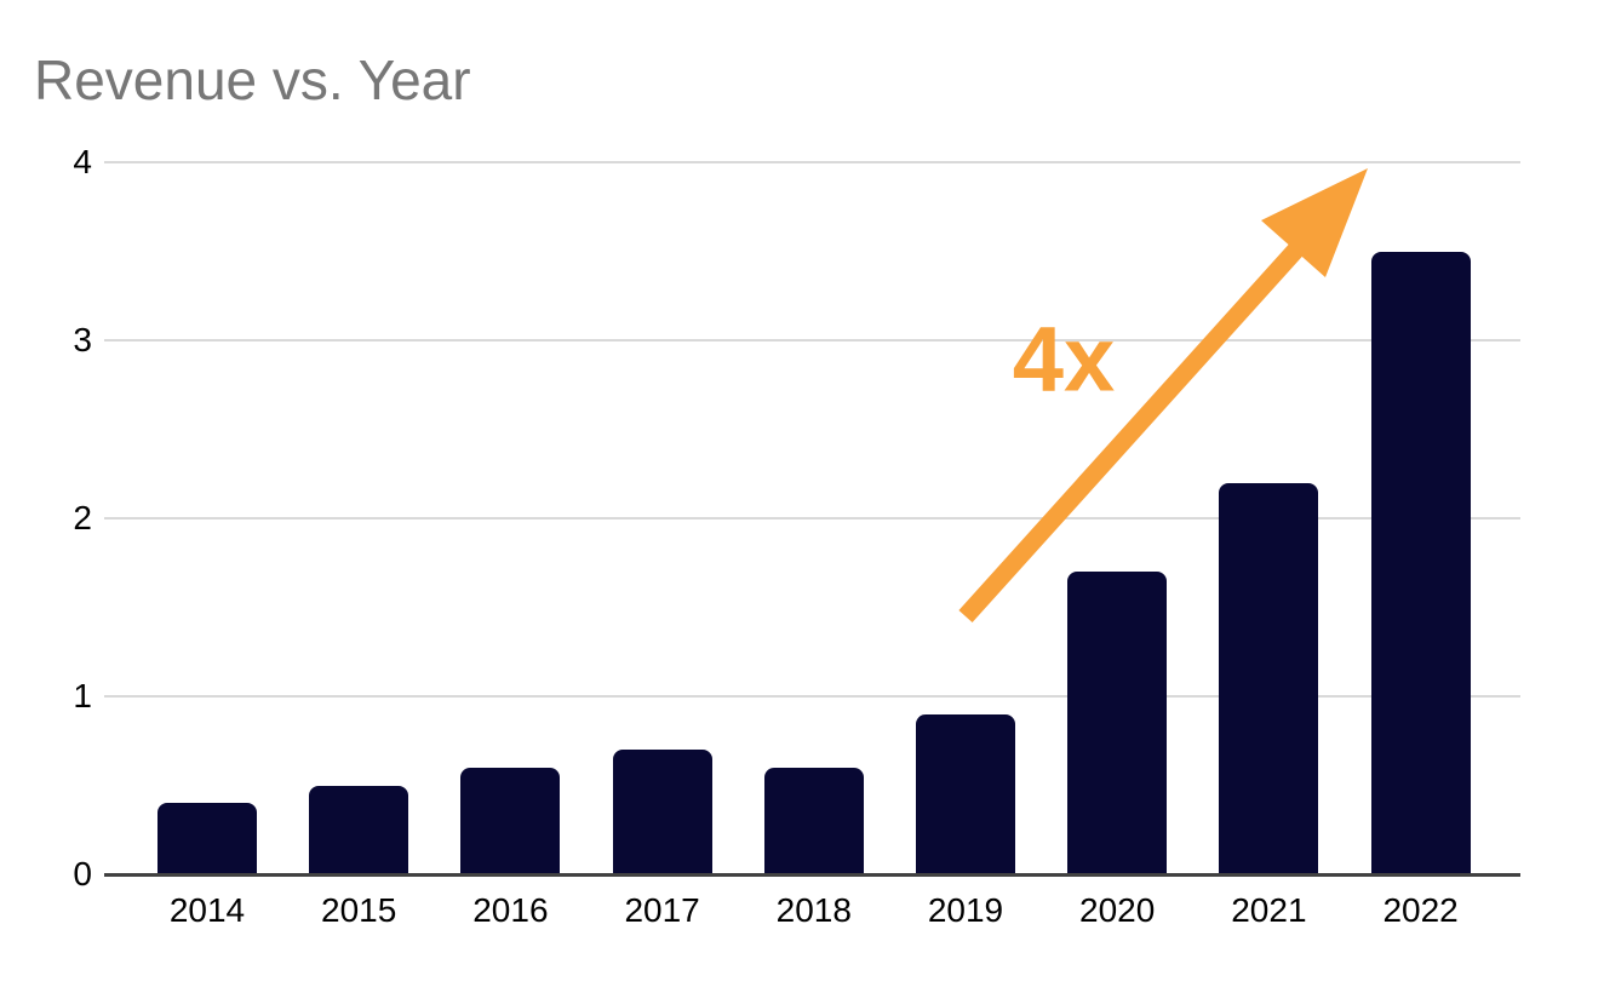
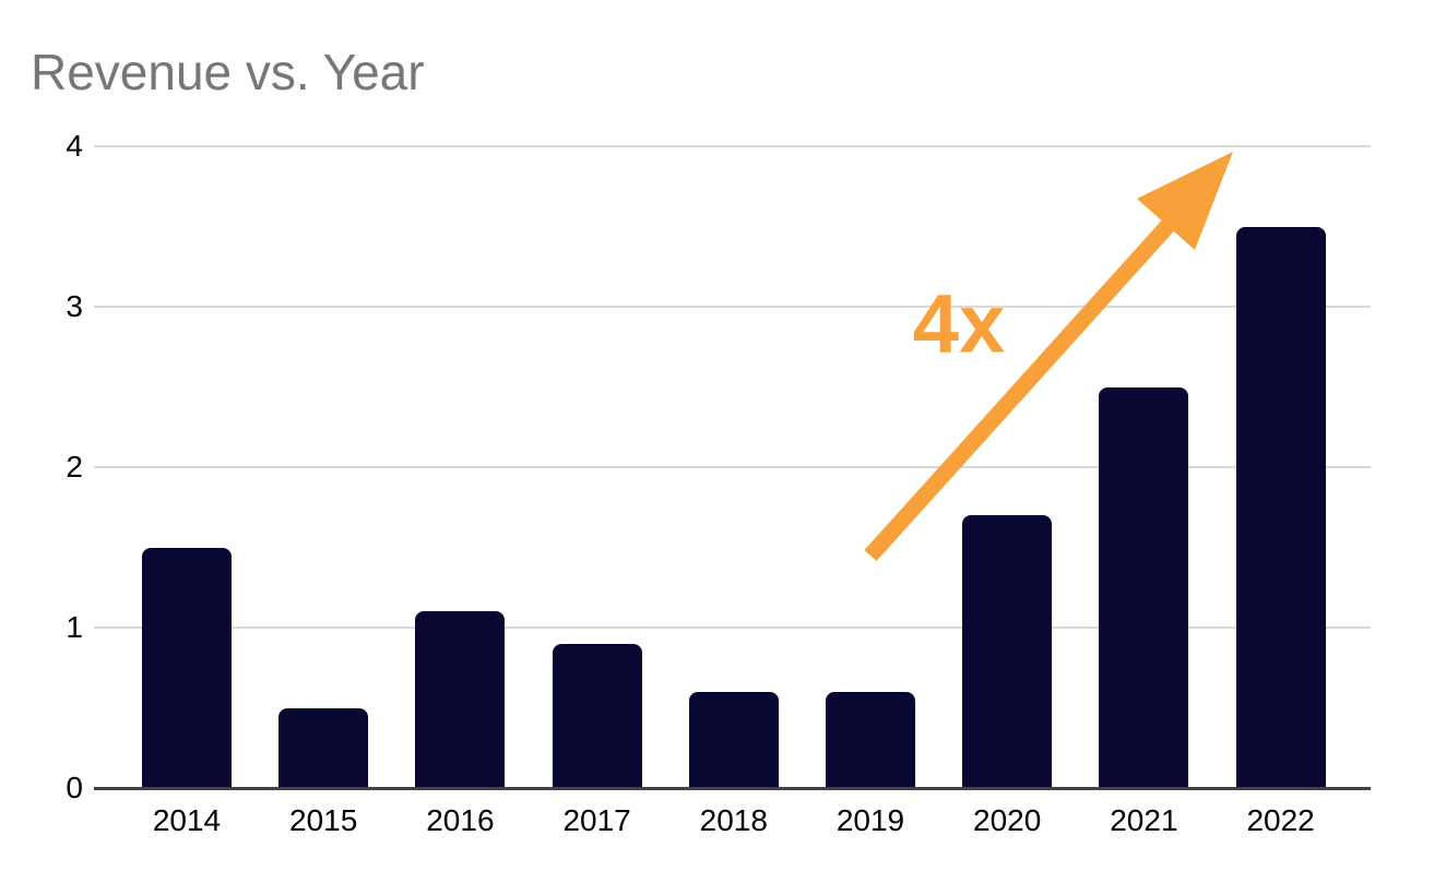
2014: 0.4 -> 1.5
2016: 0.6 -> 1.1
2017: 0.7 -> 0.9
2019: 0.9 -> 0.6
2021: 2.2 -> 2.5
